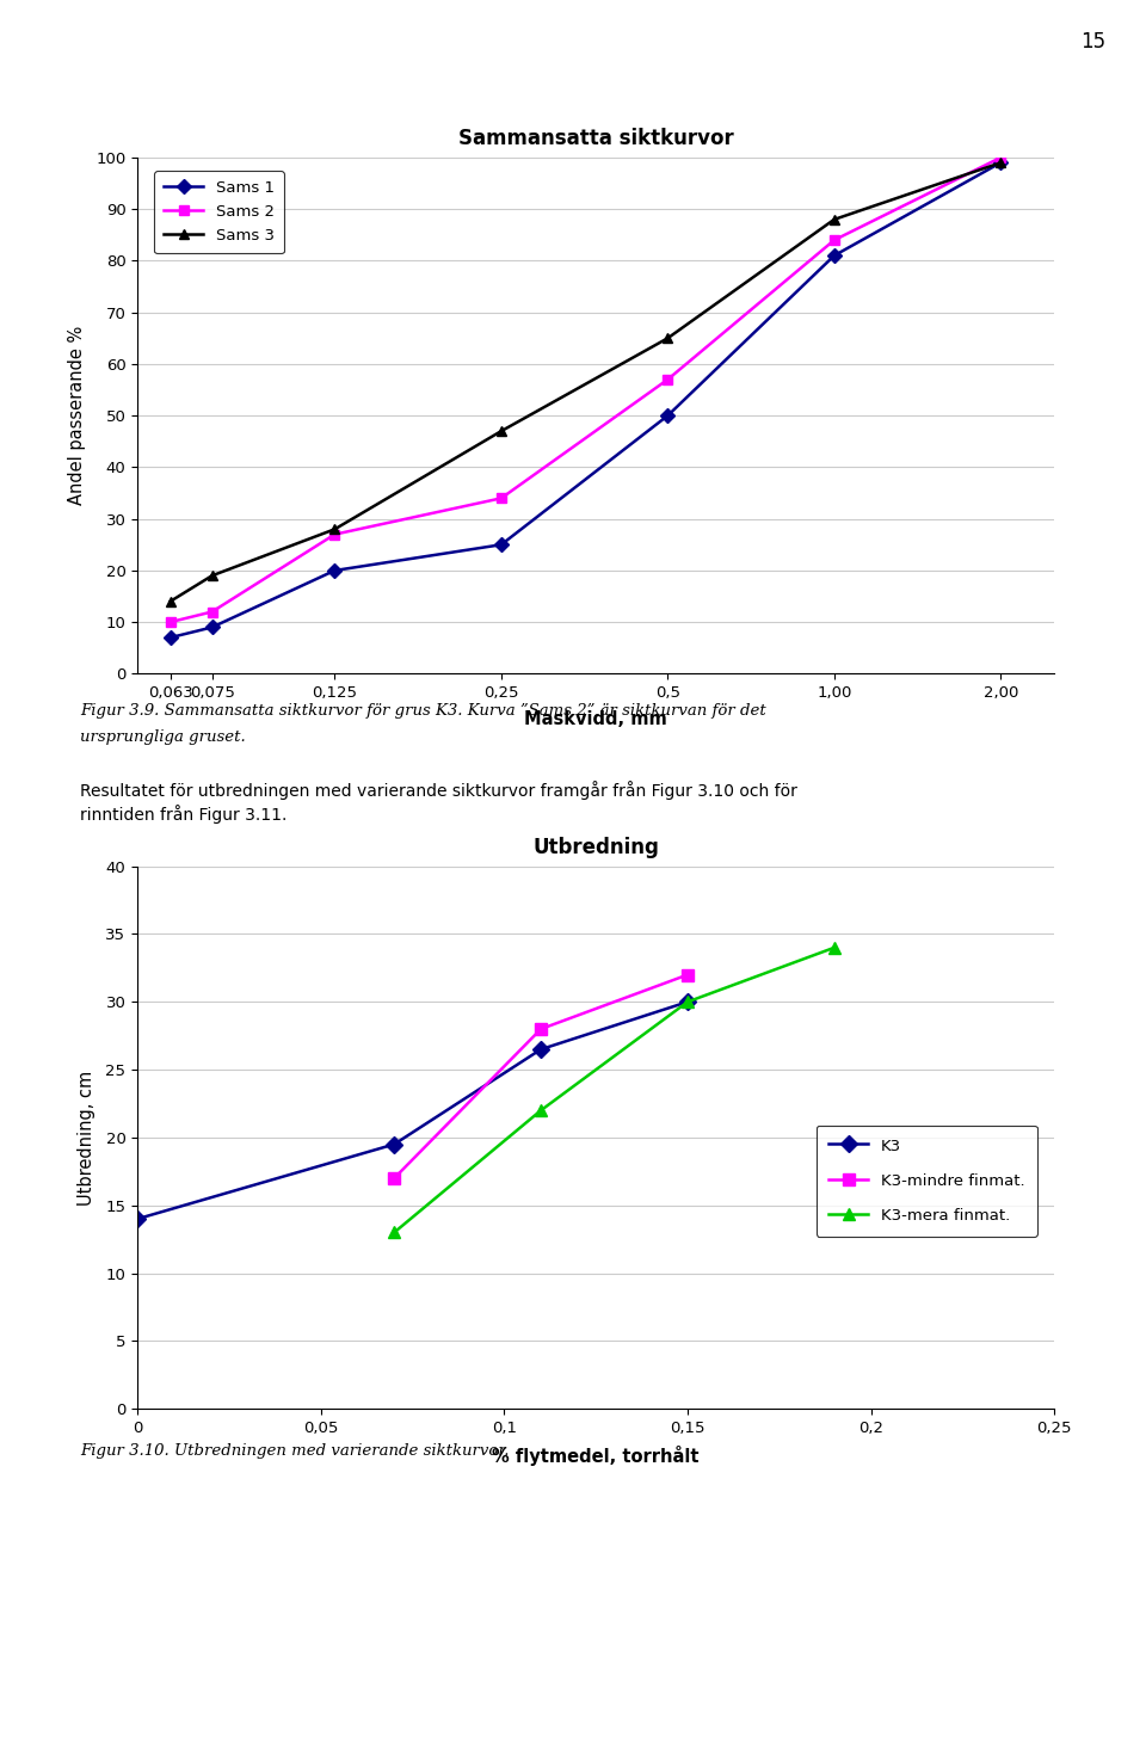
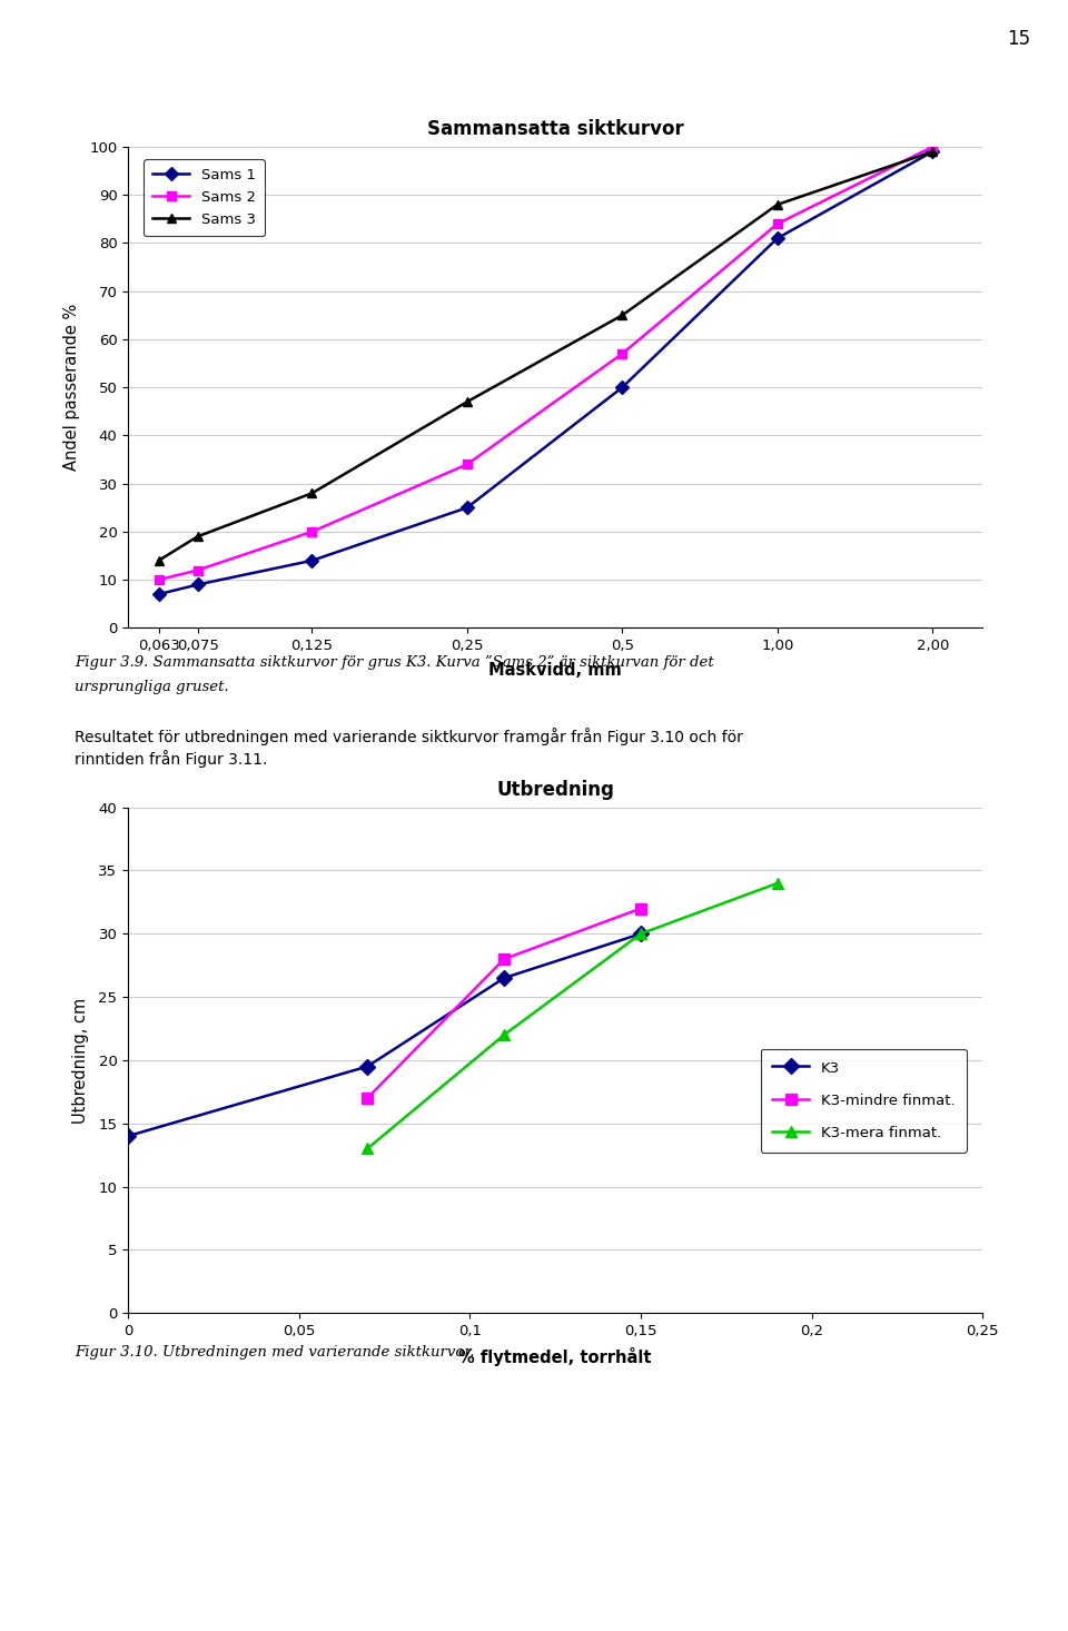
Sammansatta siktkurvor/Sams 1/0,125: 20 -> 14
Sammansatta siktkurvor/Sams 2/0,125: 27 -> 20
